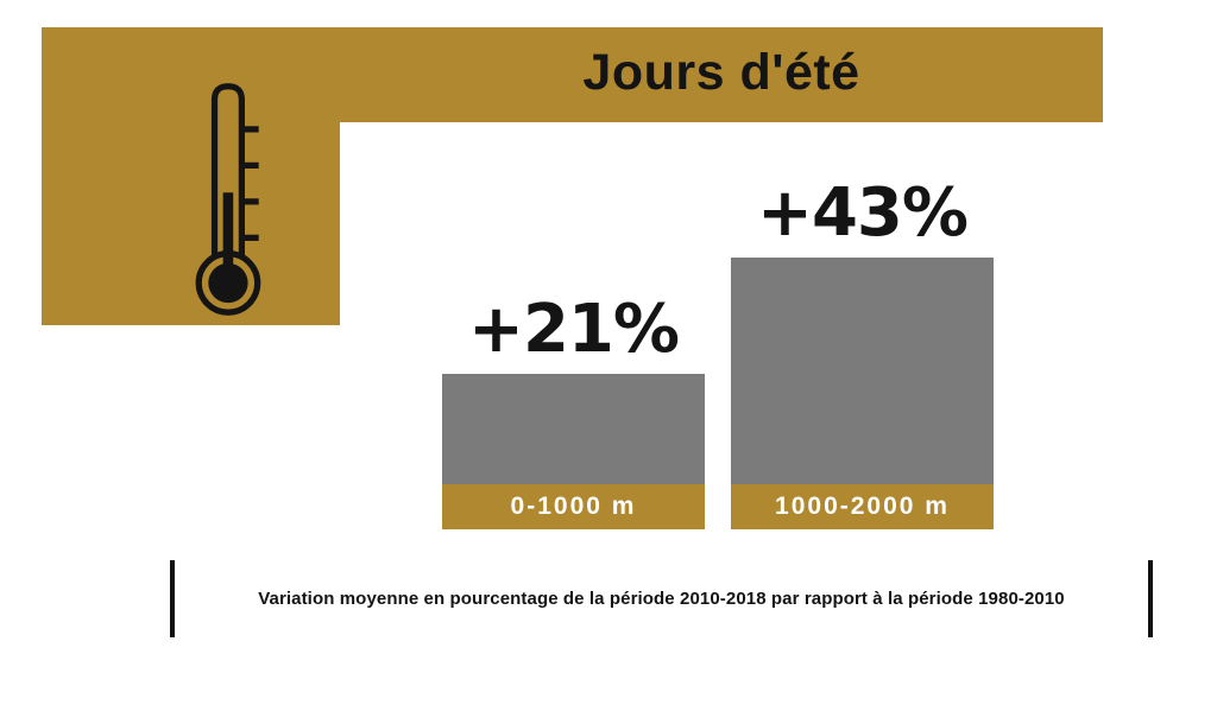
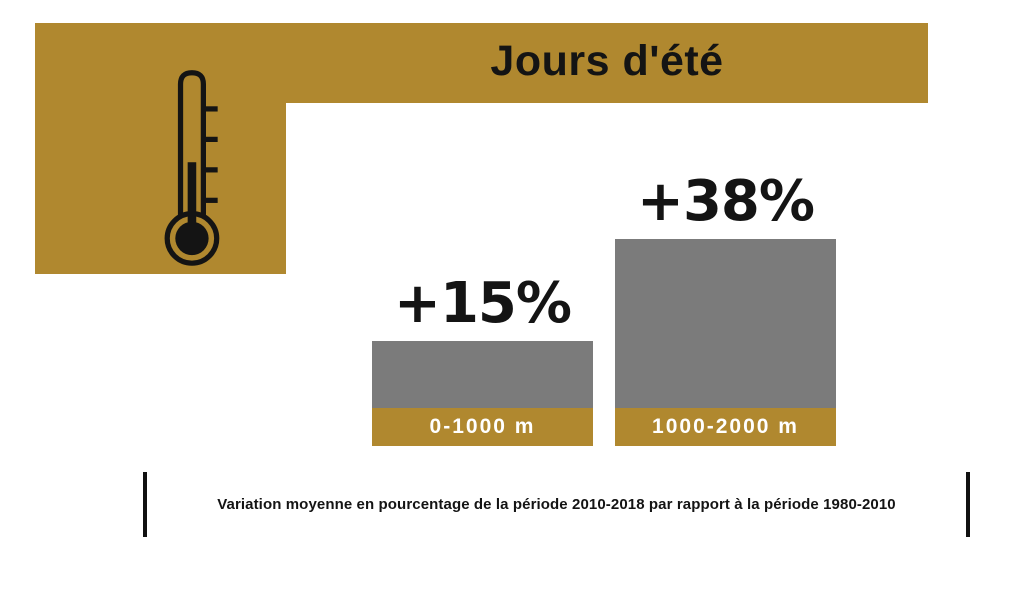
0-1000 m: +21% -> +15%
1000-2000 m: +43% -> +38%
